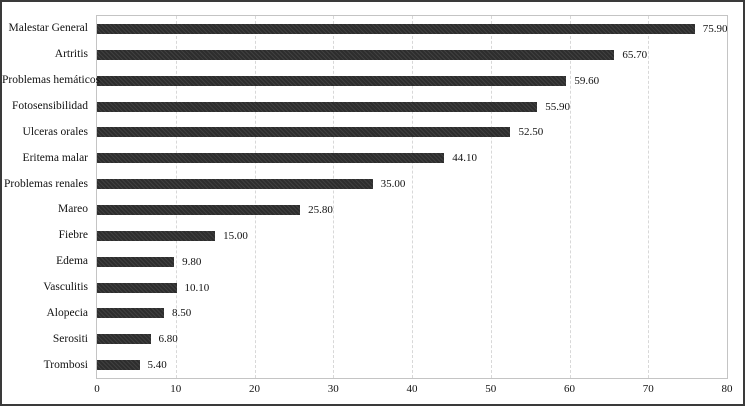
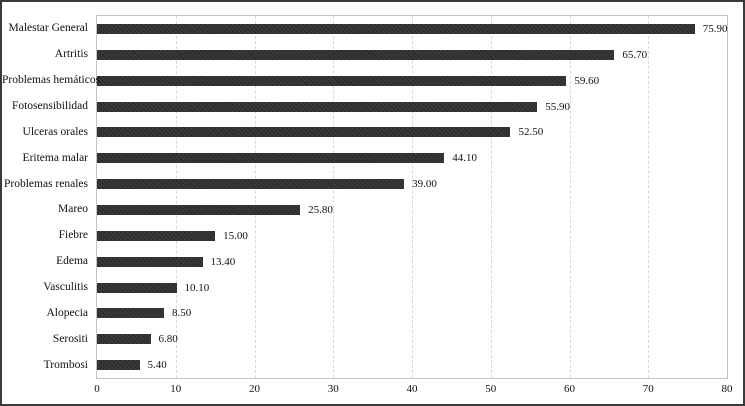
Problemas renales: 35.00 -> 39.00
Edema: 9.80 -> 13.40
